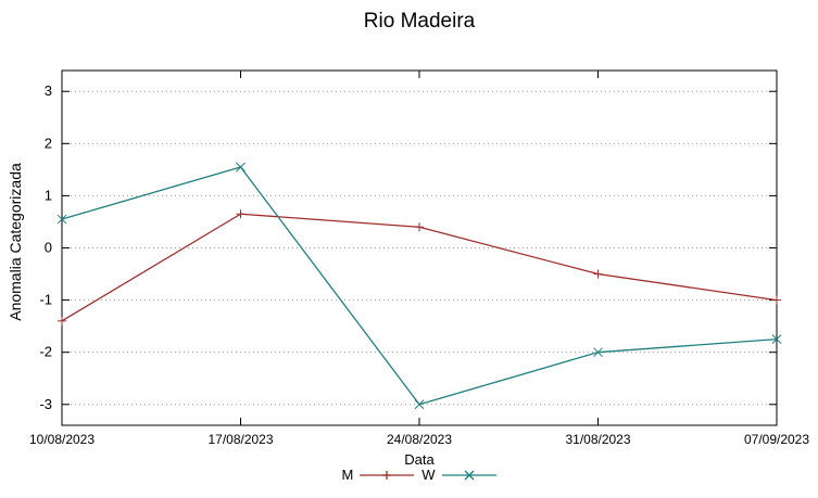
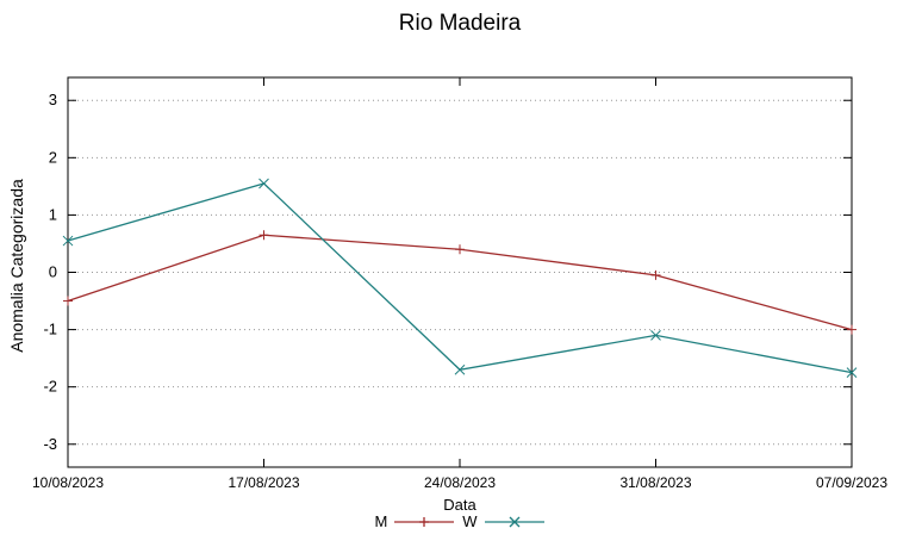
M/10/08/2023: -1.4 -> -0.5
W/24/08/2023: -3.0 -> -1.7
M/31/08/2023: -0.5 -> -0.1
W/31/08/2023: -2.0 -> -1.1
